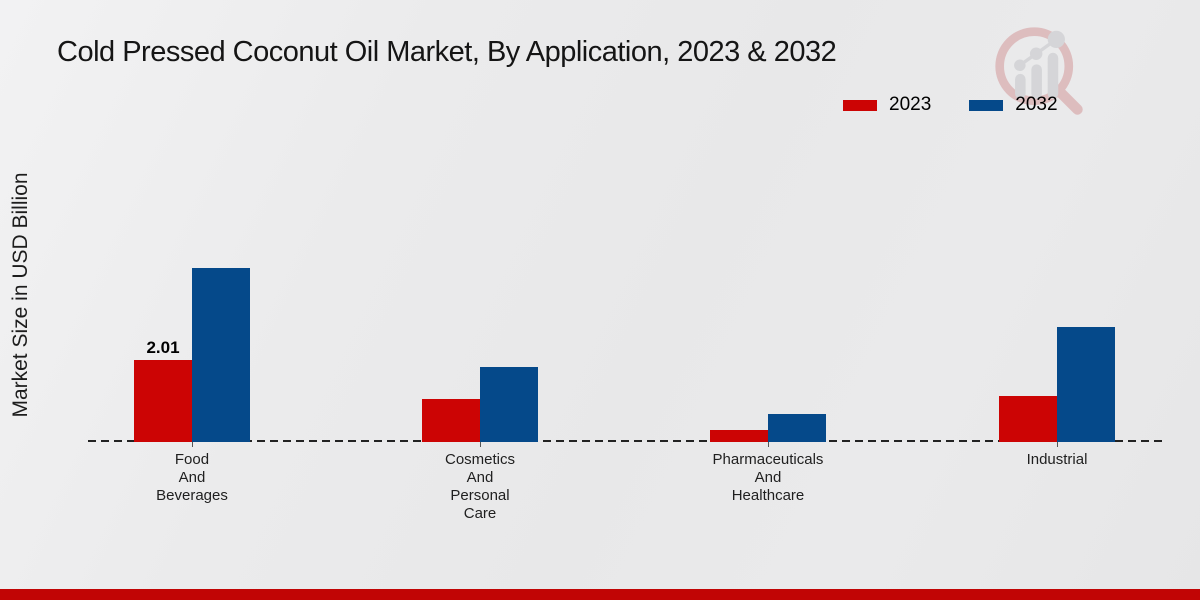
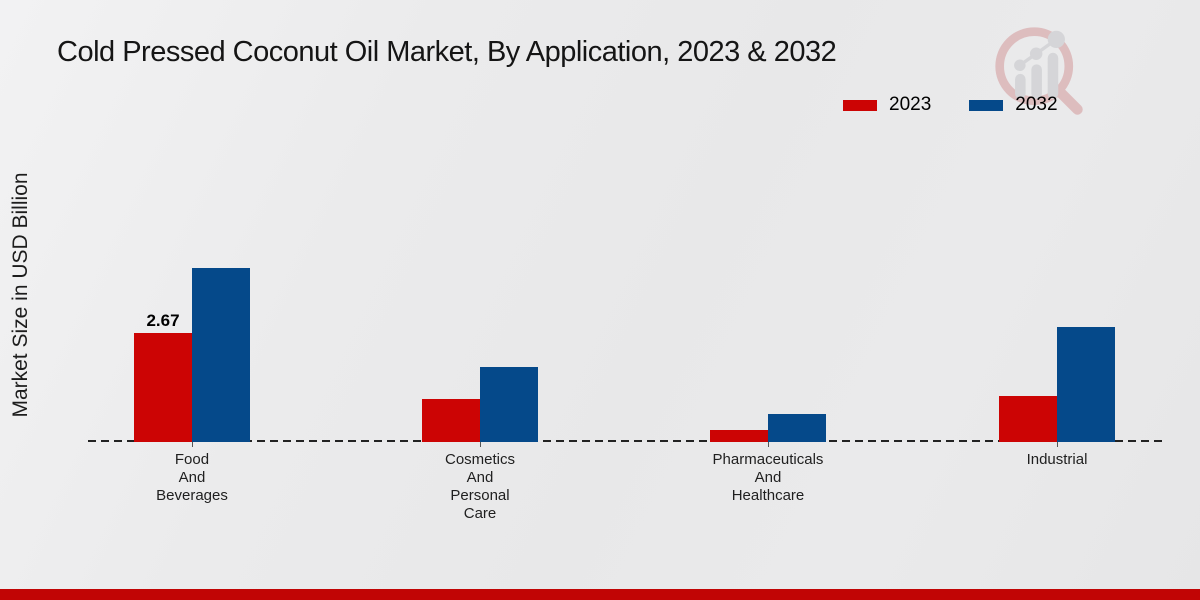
2023/Food And Beverages: 2.01 -> 2.67
